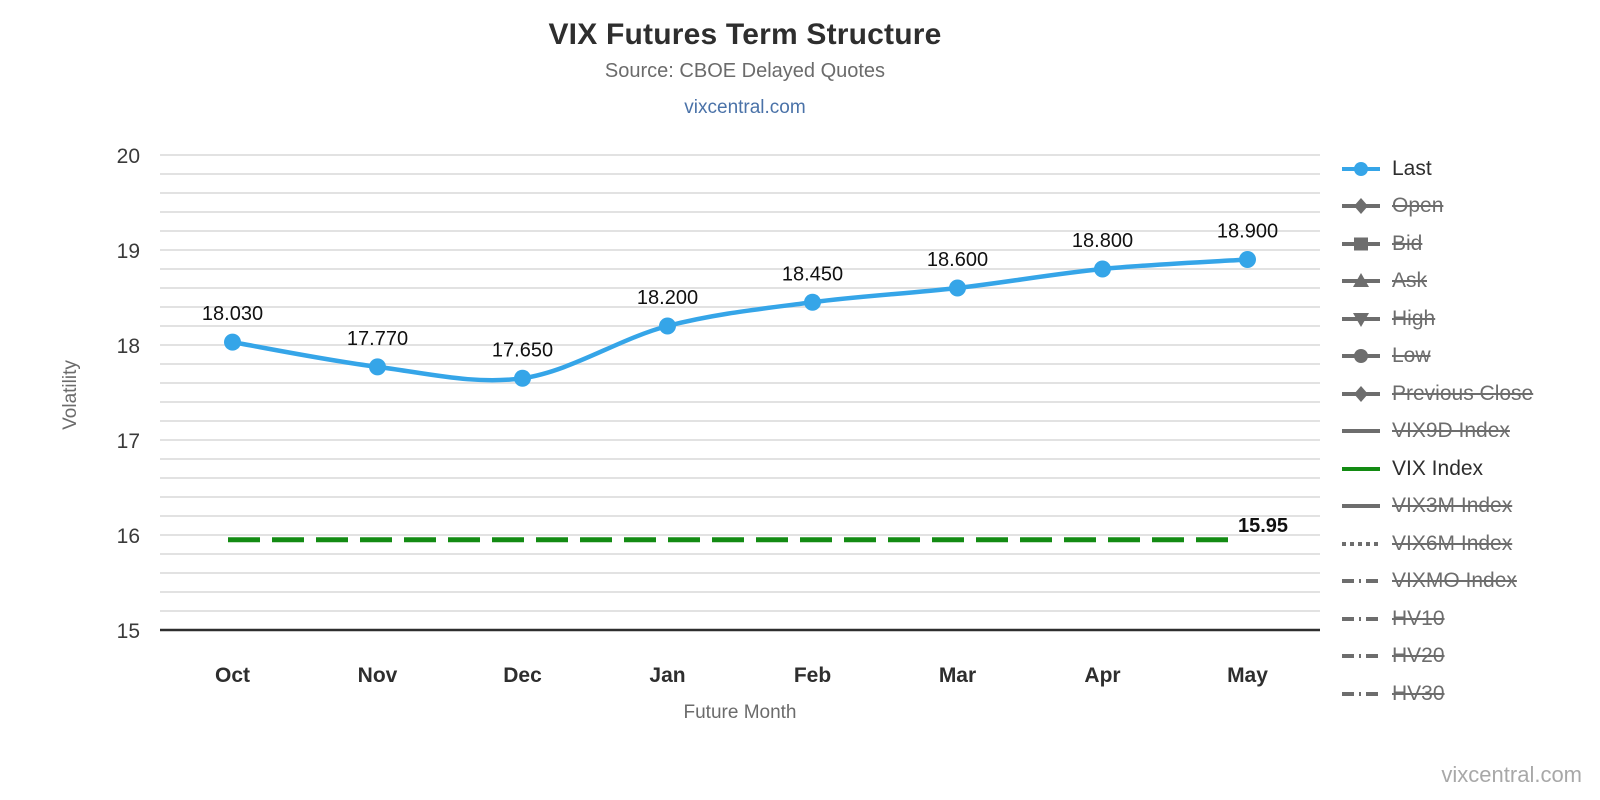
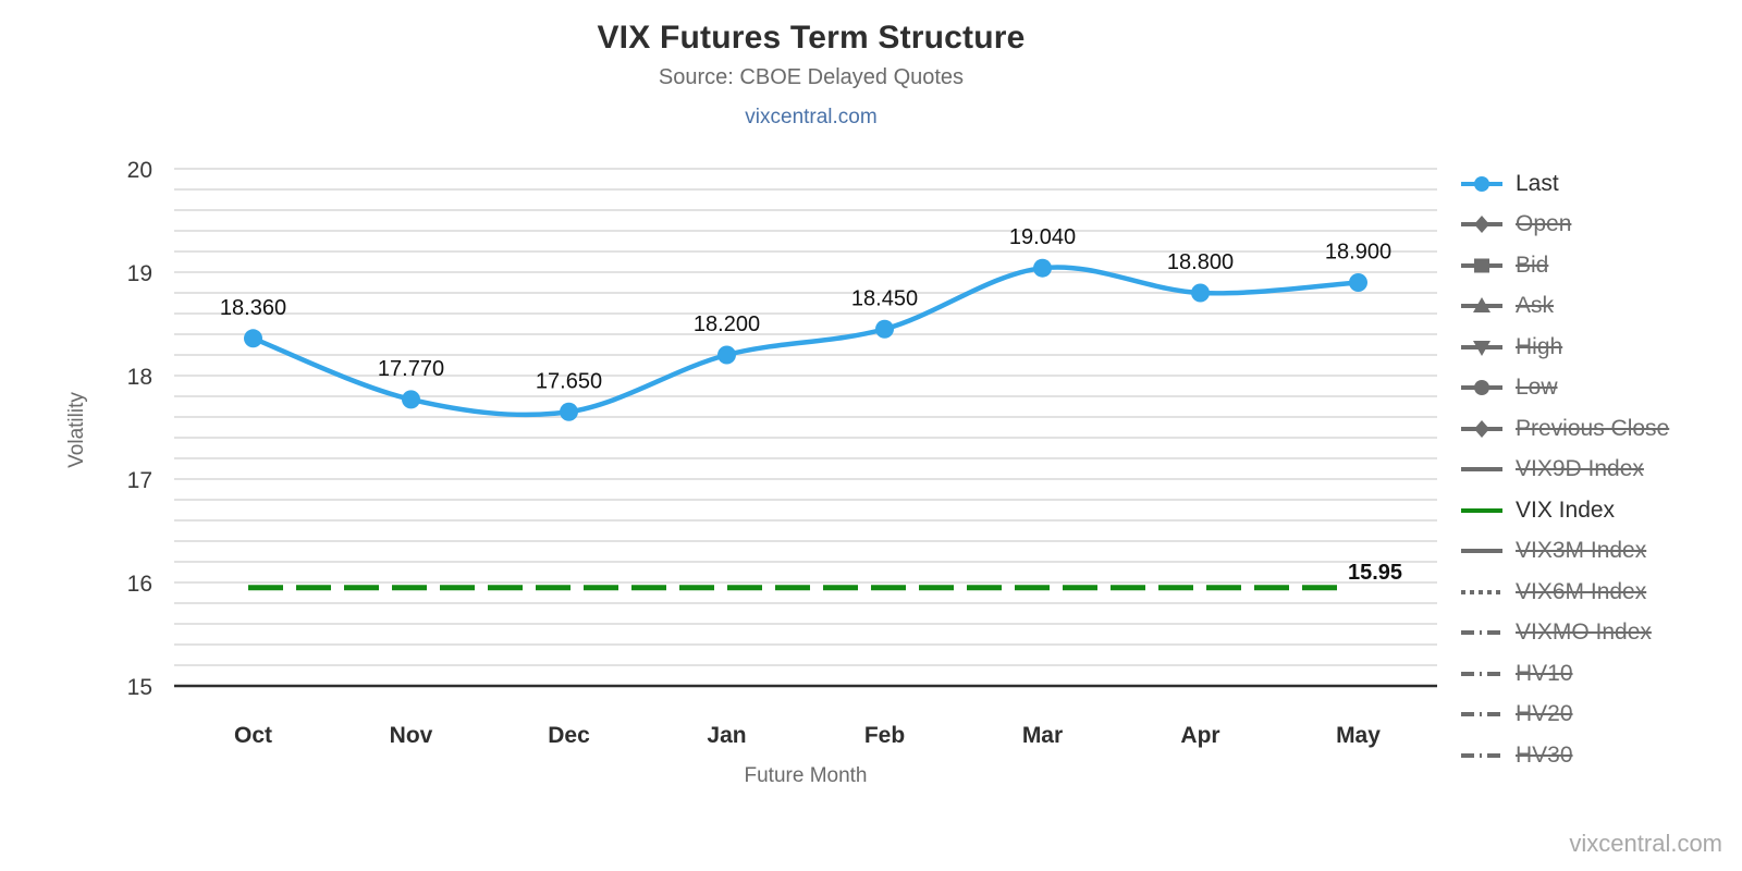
Oct: 18.030 -> 18.360
Mar: 18.600 -> 19.040
